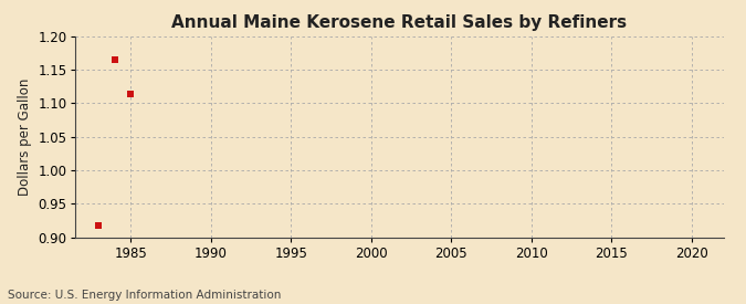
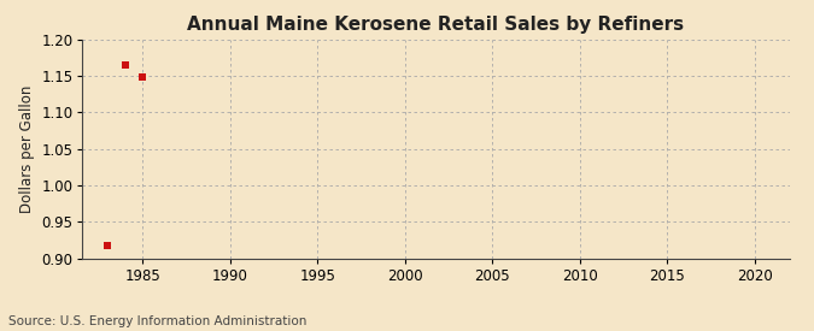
1985: 1.114 -> 1.148
